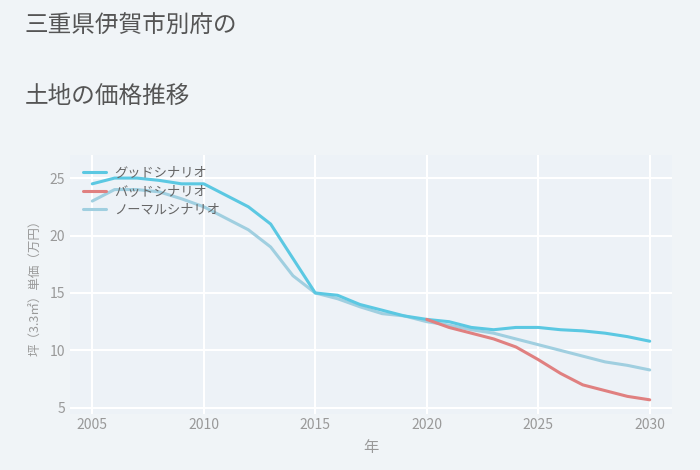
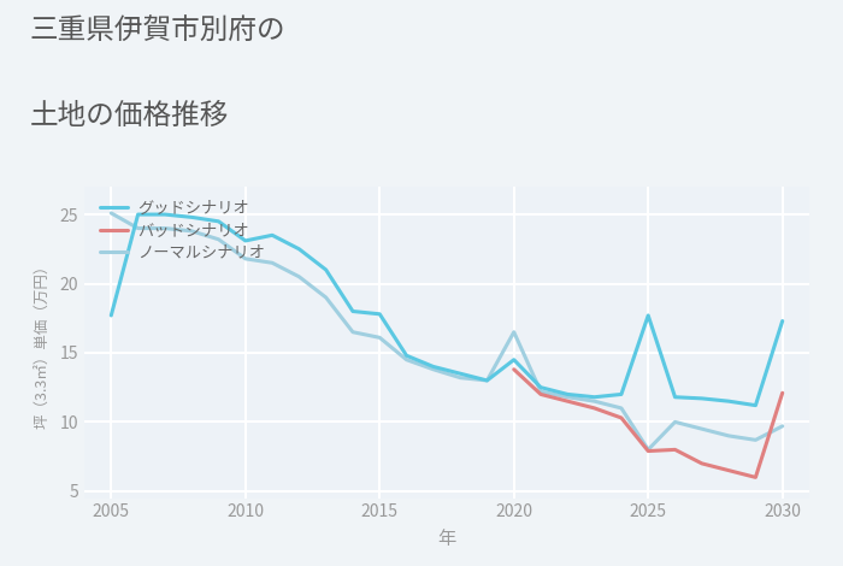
グッドシナリオ/2005: 24.5 -> 17.7
ノーマルシナリオ/2005: 23.0 -> 25.1
グッドシナリオ/2010: 24.5 -> 23.1
ノーマルシナリオ/2010: 22.5 -> 21.8
グッドシナリオ/2015: 15.0 -> 17.8
ノーマルシナリオ/2015: 15.0 -> 16.1
グッドシナリオ/2020: 12.7 -> 14.5
バッドシナリオ/2020: 12.7 -> 13.8
ノーマルシナリオ/2020: 12.5 -> 16.5
グッドシナリオ/2025: 12.0 -> 17.7
バッドシナリオ/2025: 9.2 -> 7.9
ノーマルシナリオ/2025: 10.5 -> 8.0
グッドシナリオ/2030: 10.8 -> 17.3
バッドシナリオ/2030: 5.7 -> 12.1
ノーマルシナリオ/2030: 8.3 -> 9.7
